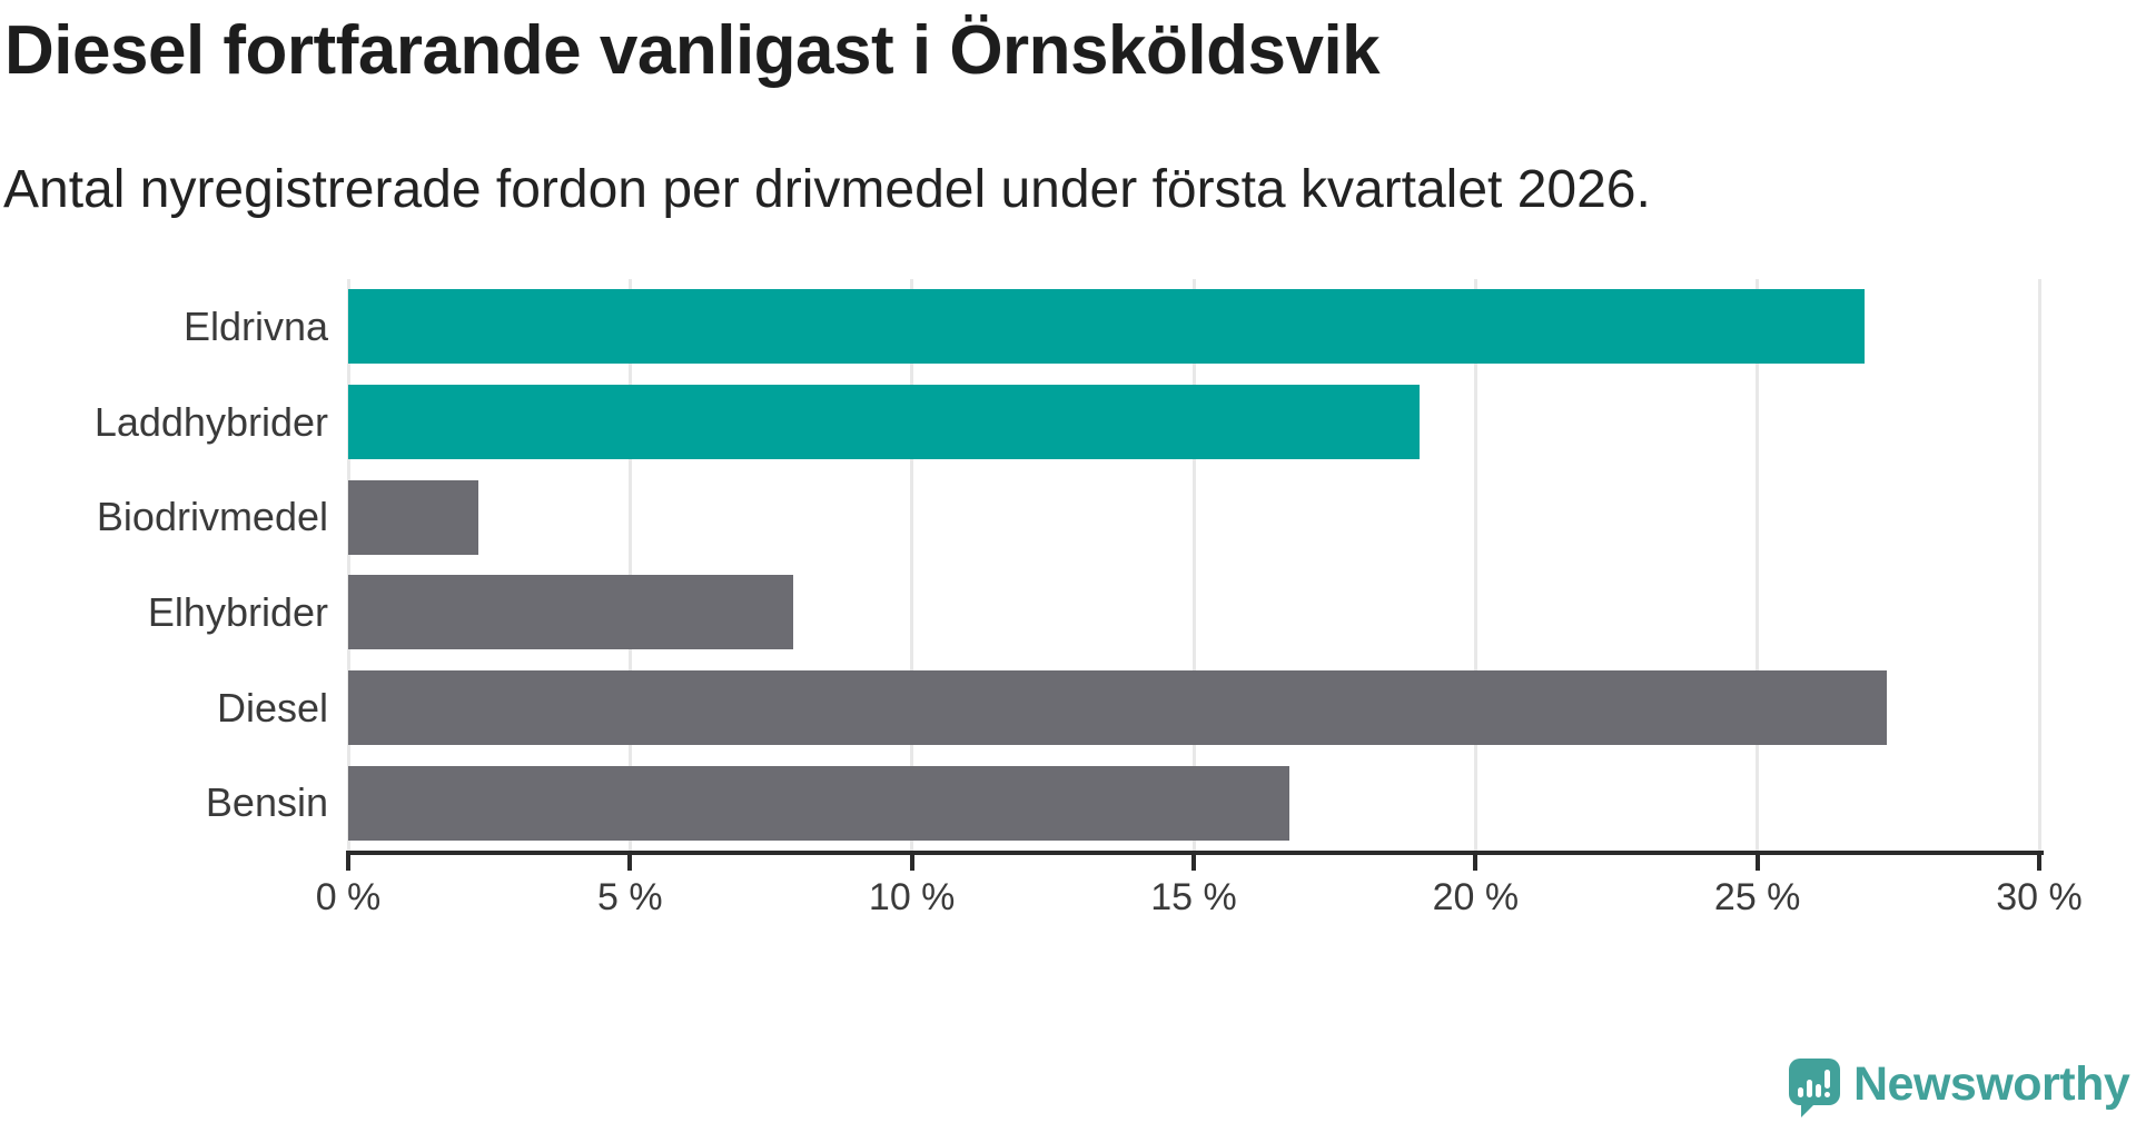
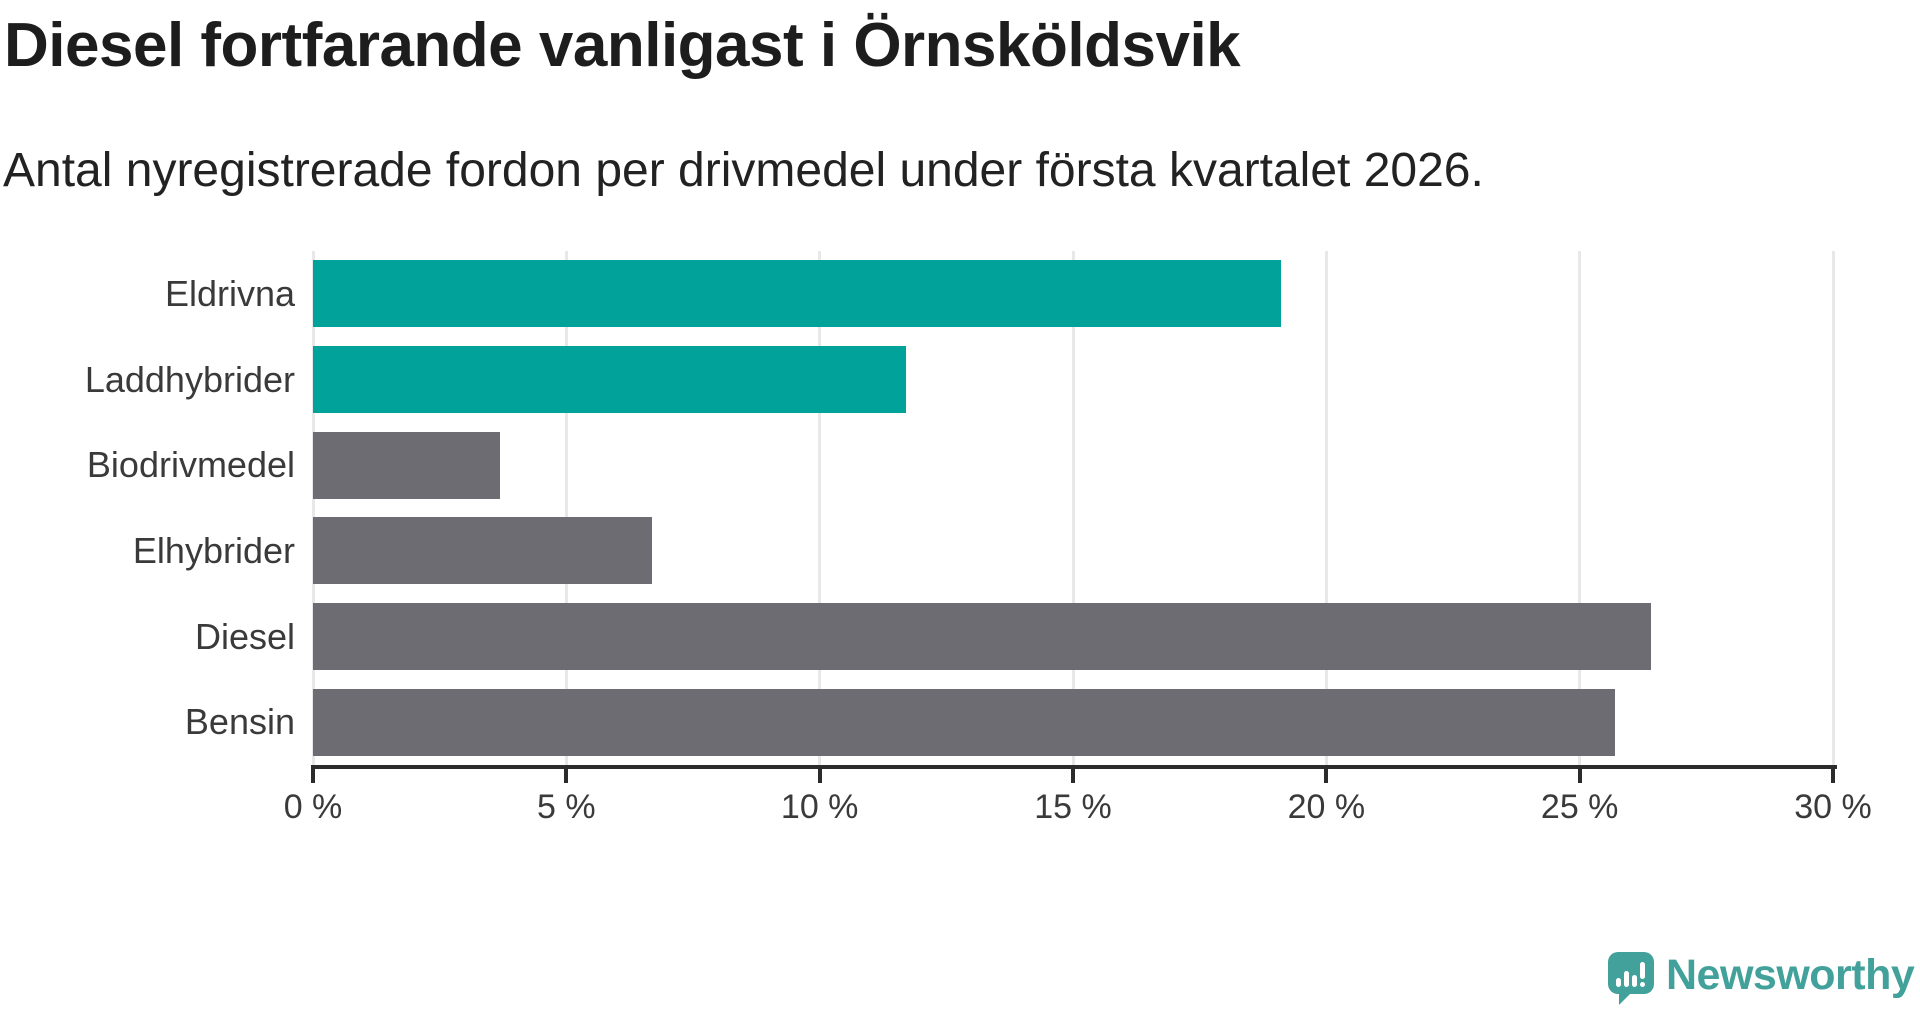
Eldrivna: 26.9% -> 19.1%
Laddhybrider: 19.0% -> 11.7%
Biodrivmedel: 2.3% -> 3.7%
Elhybrider: 7.9% -> 6.7%
Diesel: 27.3% -> 26.4%
Bensin: 16.7% -> 25.7%
